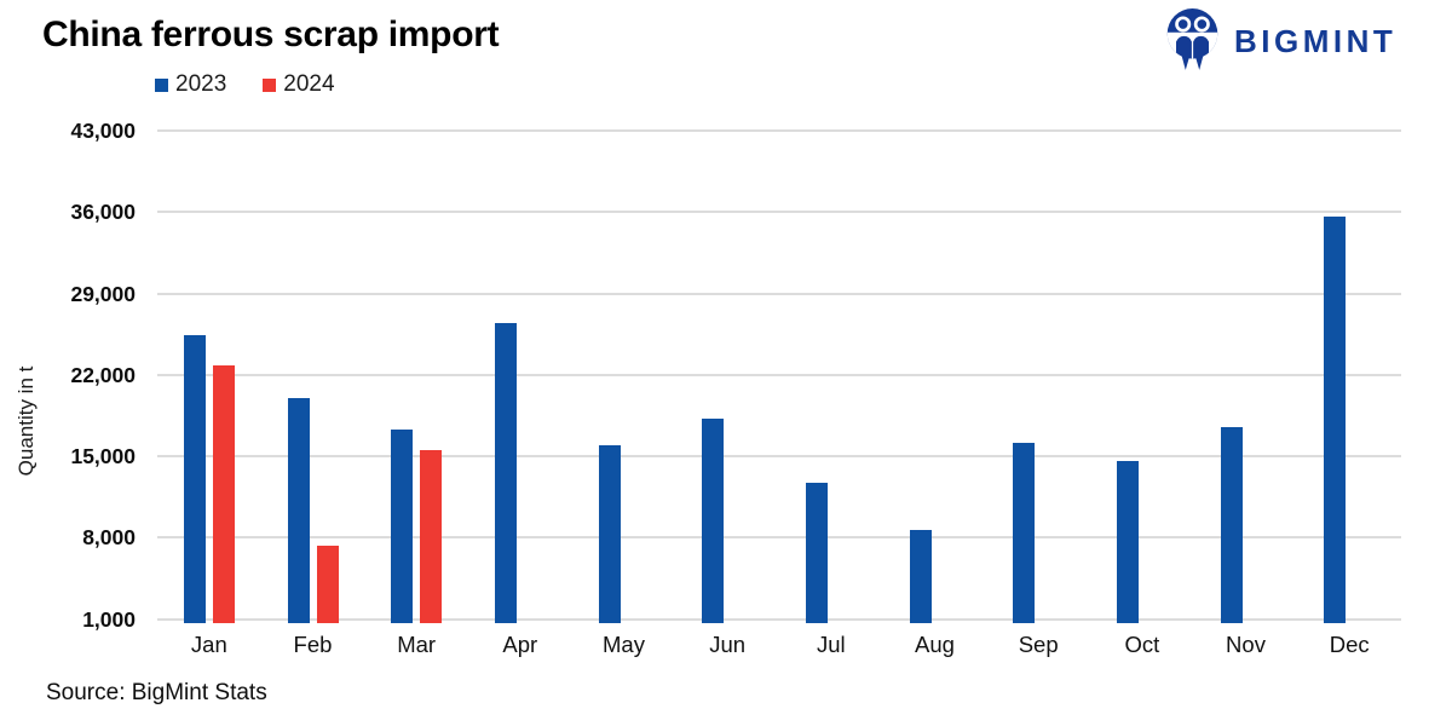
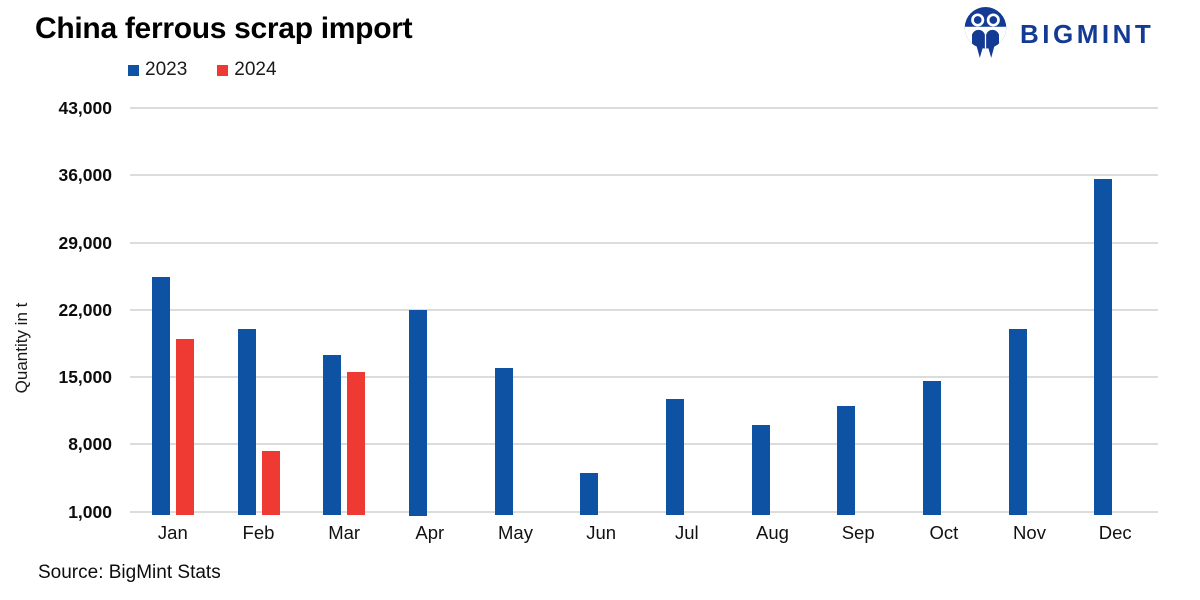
2024/Jan: 23000 -> 19000
2023/Apr: 26000 -> 22000
2023/Jun: 18000 -> 5000
2023/Aug: 9000 -> 10000
2023/Sep: 16000 -> 12000
2023/Nov: 18000 -> 20000
